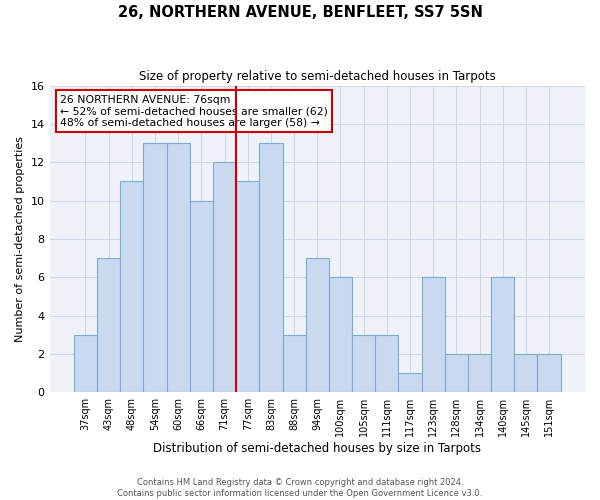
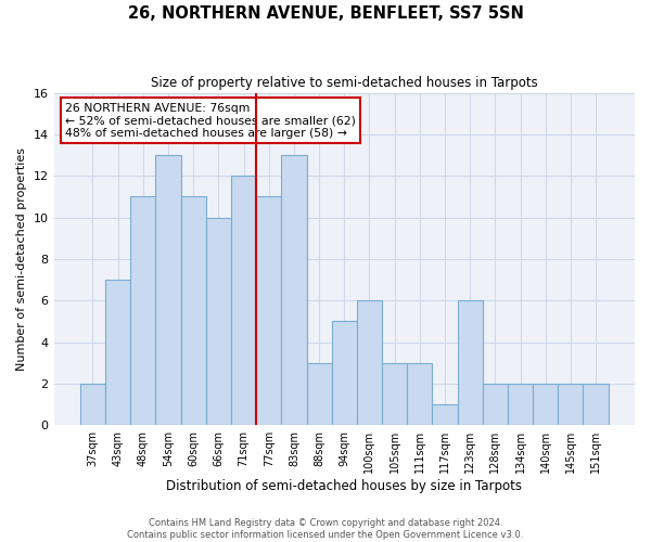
37sqm: 3 -> 2
60sqm: 13 -> 11
94sqm: 7 -> 5
140sqm: 6 -> 2
